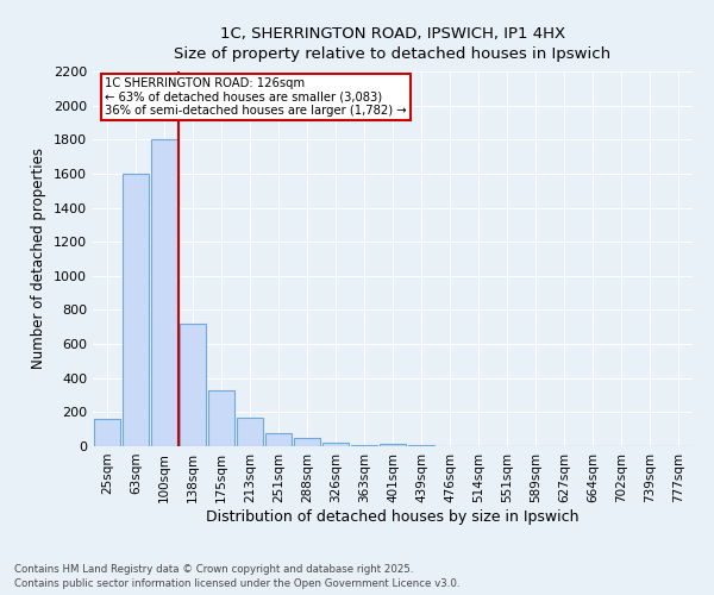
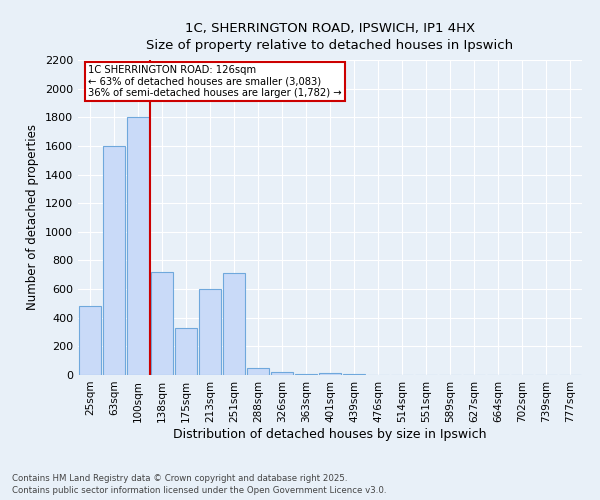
25sqm: 160 -> 480
213sqm: 160 -> 600
251sqm: 80 -> 710
